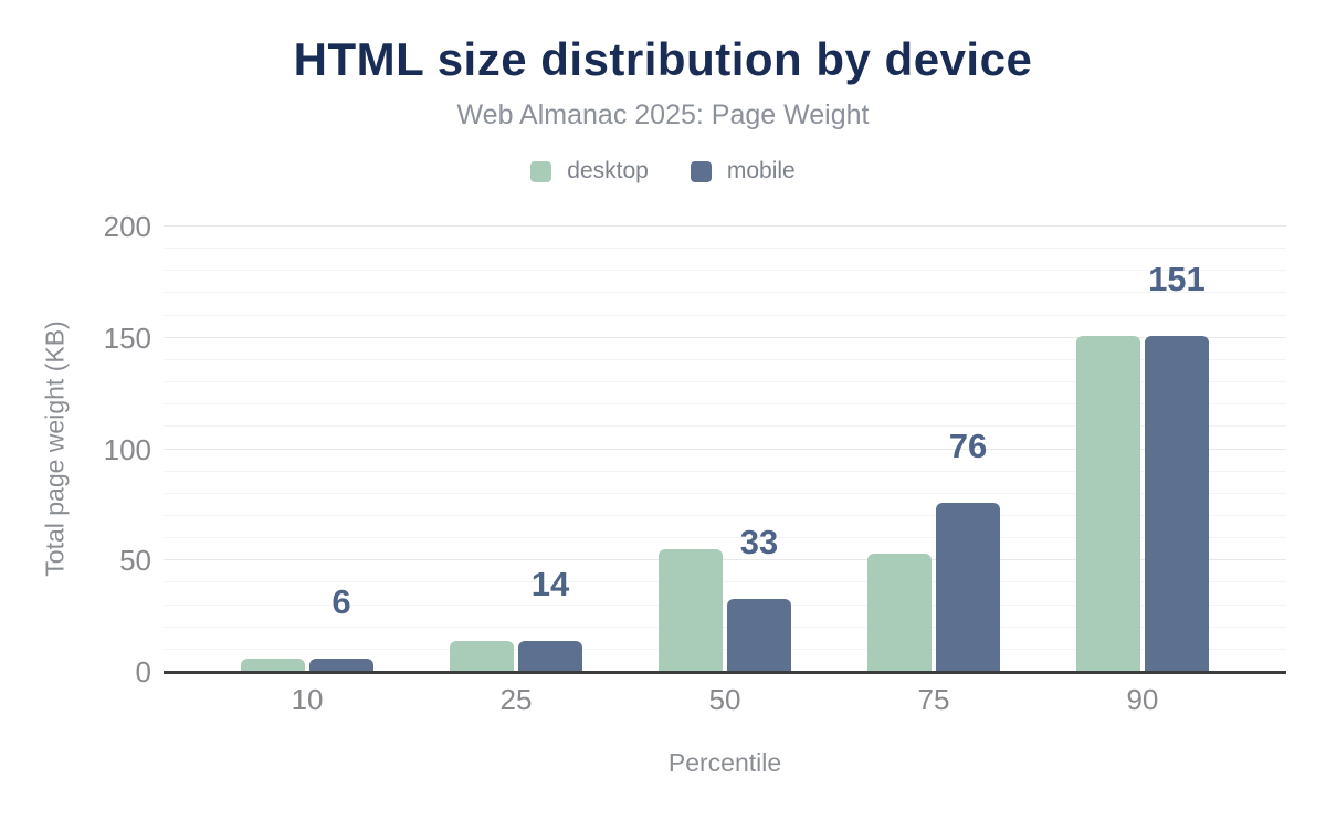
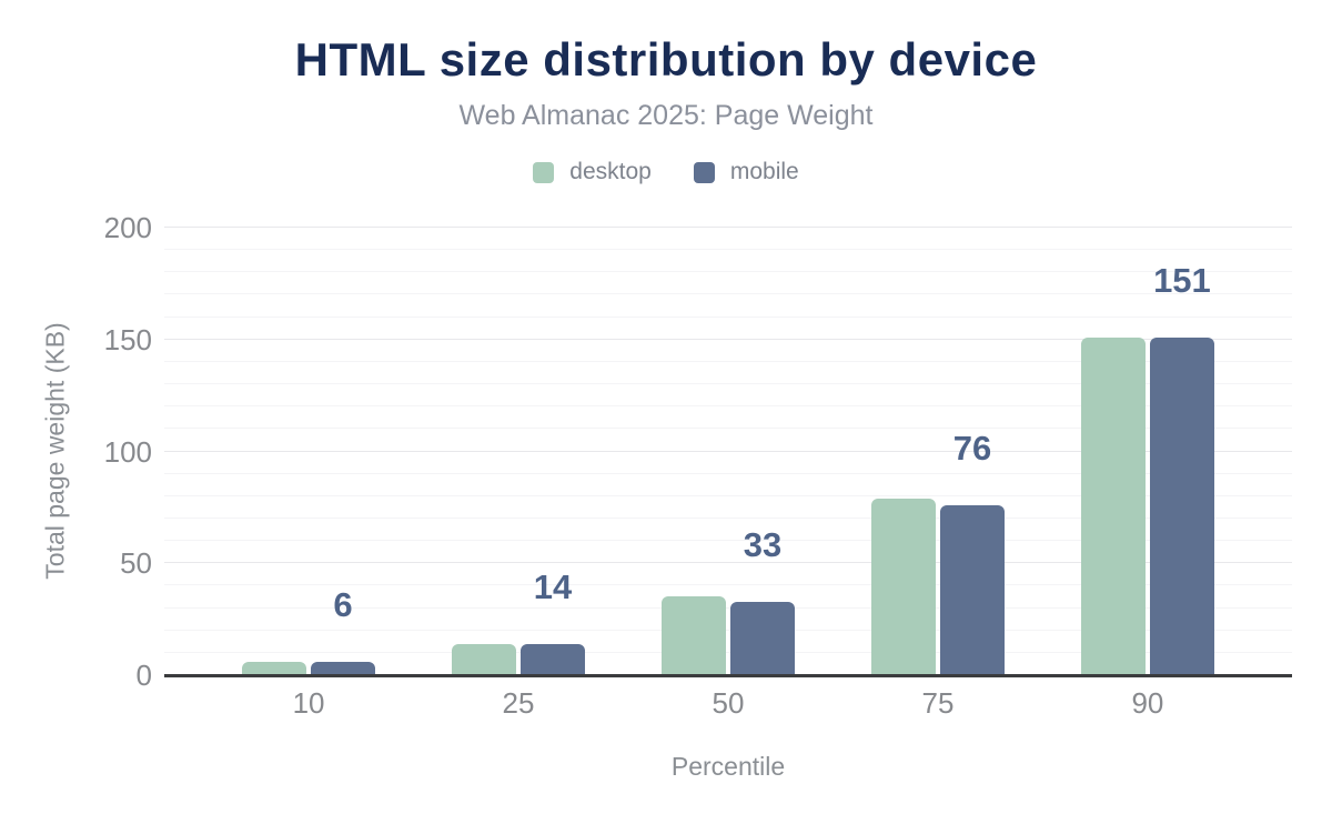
desktop/50: 55 -> 35
desktop/75: 53 -> 79
